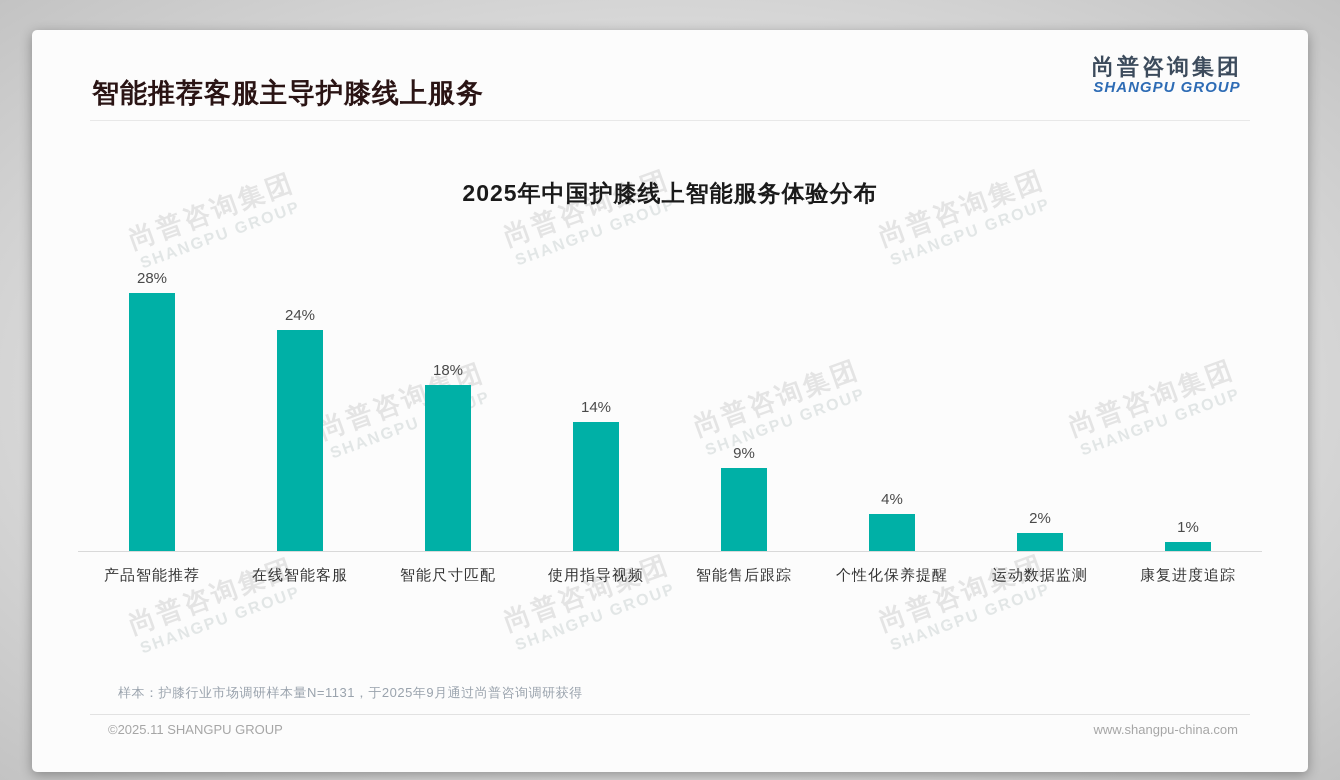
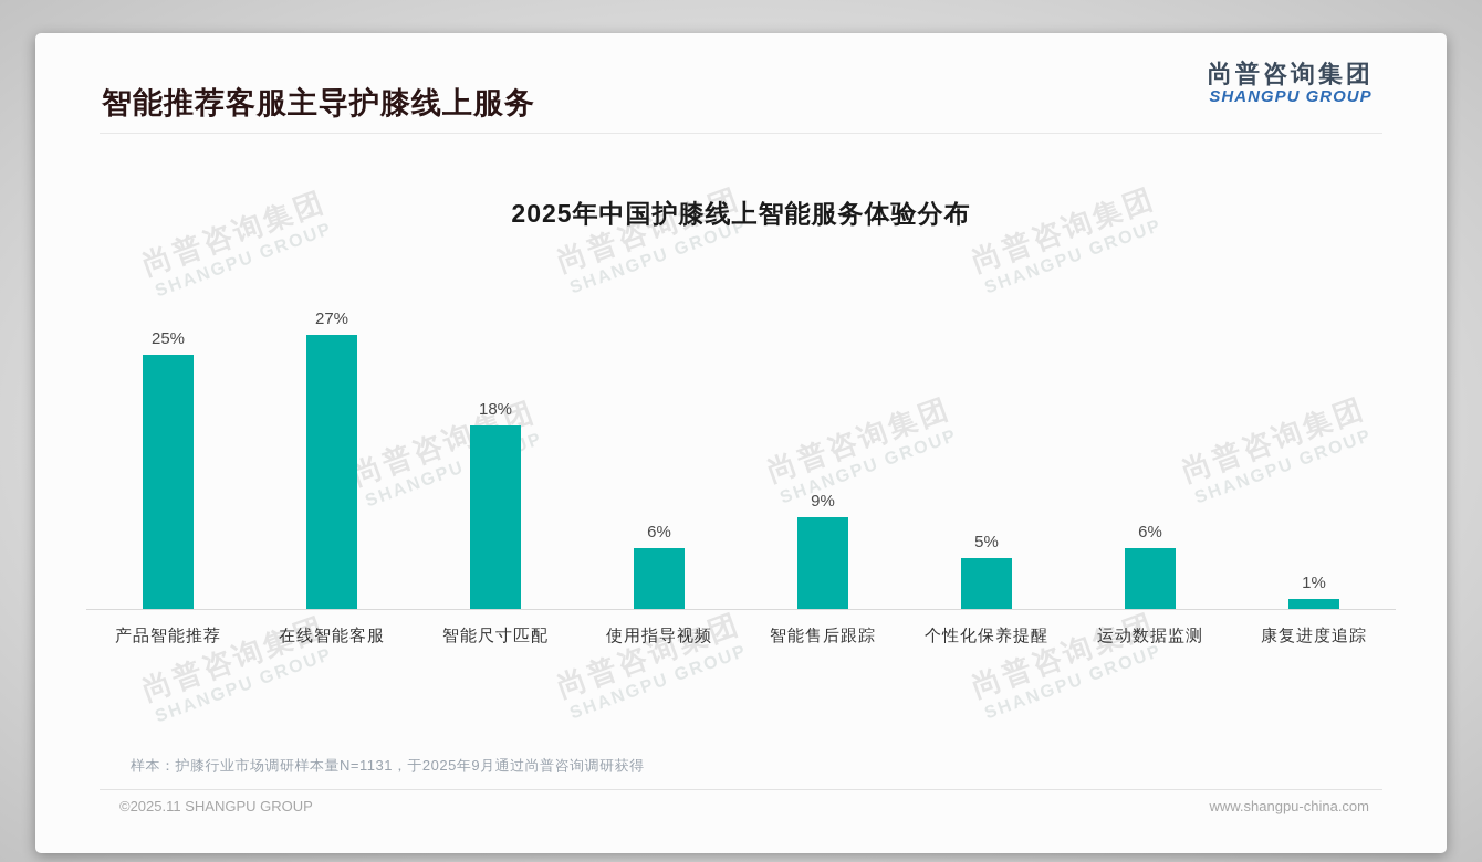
产品智能推荐: 28% -> 25%
在线智能客服: 24% -> 27%
使用指导视频: 14% -> 6%
个性化保养提醒: 4% -> 5%
运动数据监测: 2% -> 6%
